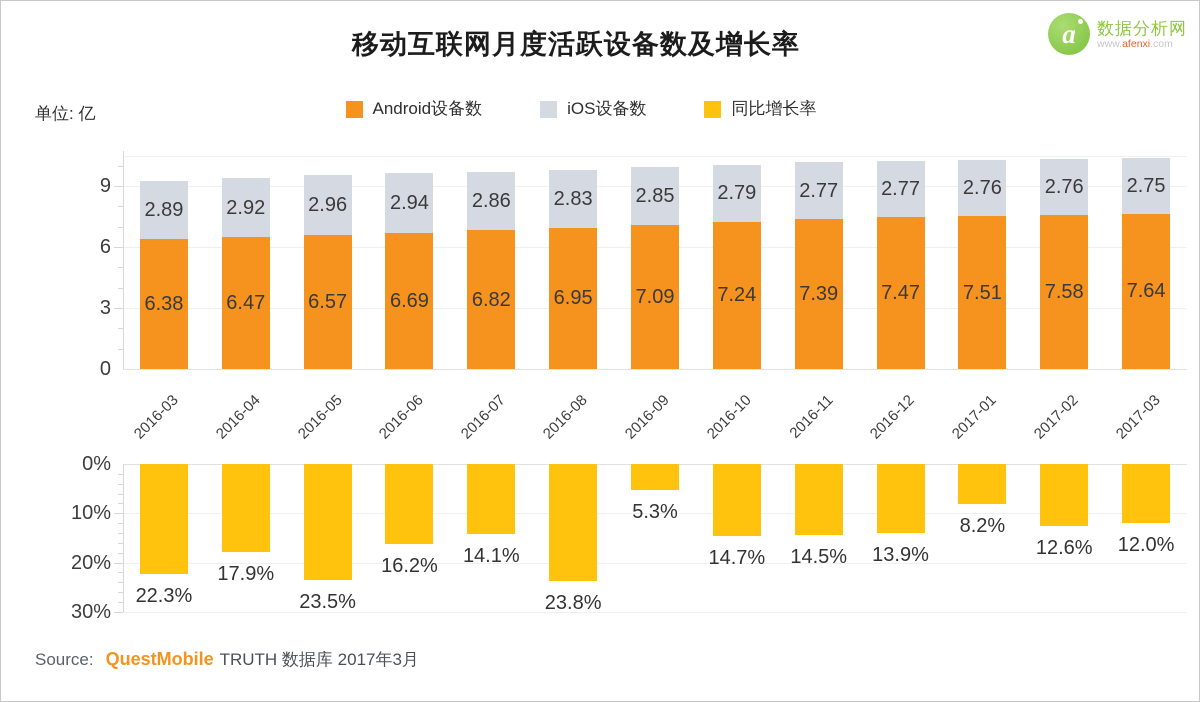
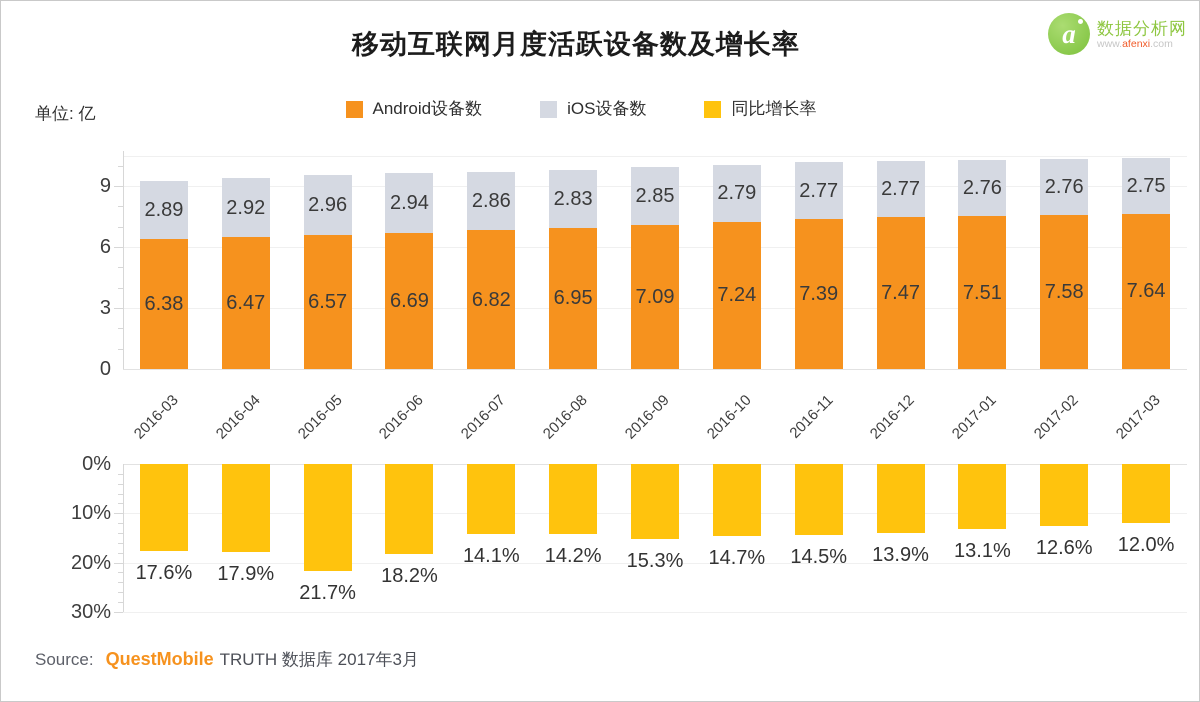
同比增长率/2016-03: 22.3% -> 17.6%
同比增长率/2016-05: 23.5% -> 21.7%
同比增长率/2016-06: 16.2% -> 18.2%
同比增长率/2016-08: 23.8% -> 14.2%
同比增长率/2016-09: 5.3% -> 15.3%
同比增长率/2017-01: 8.2% -> 13.1%
